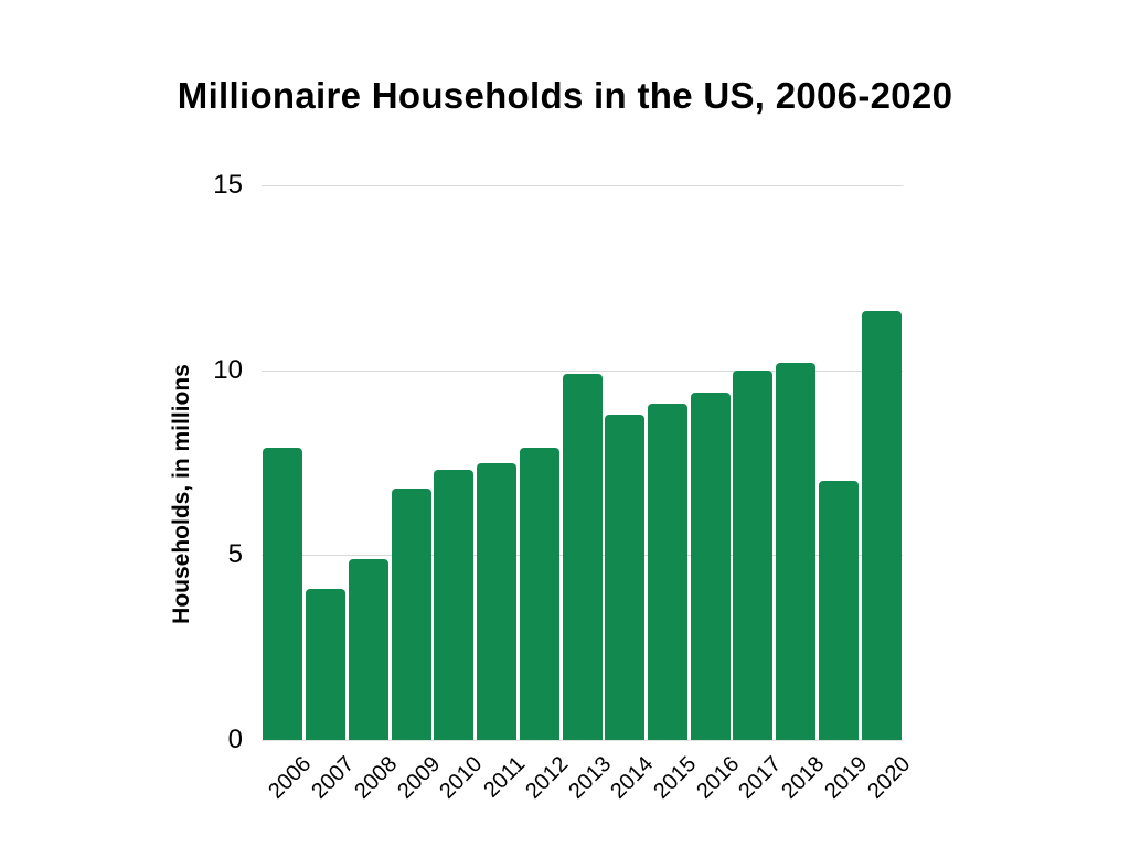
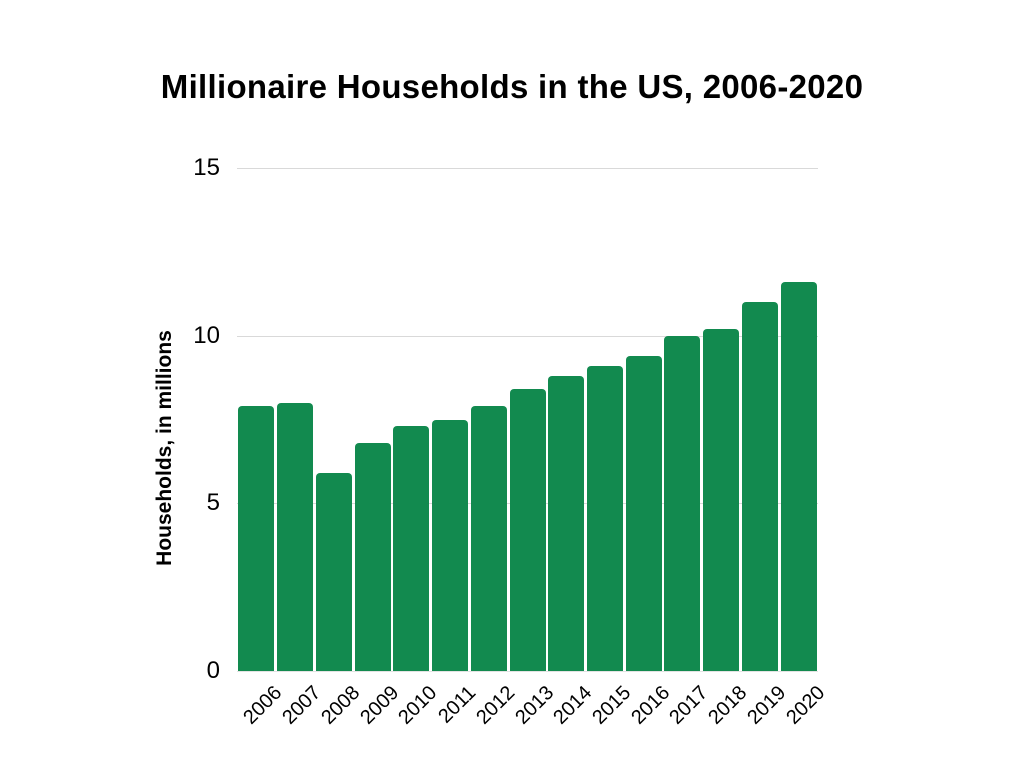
2007: 4.1 -> 8.0
2008: 4.9 -> 5.9
2013: 9.9 -> 8.4
2019: 7.0 -> 11.0
